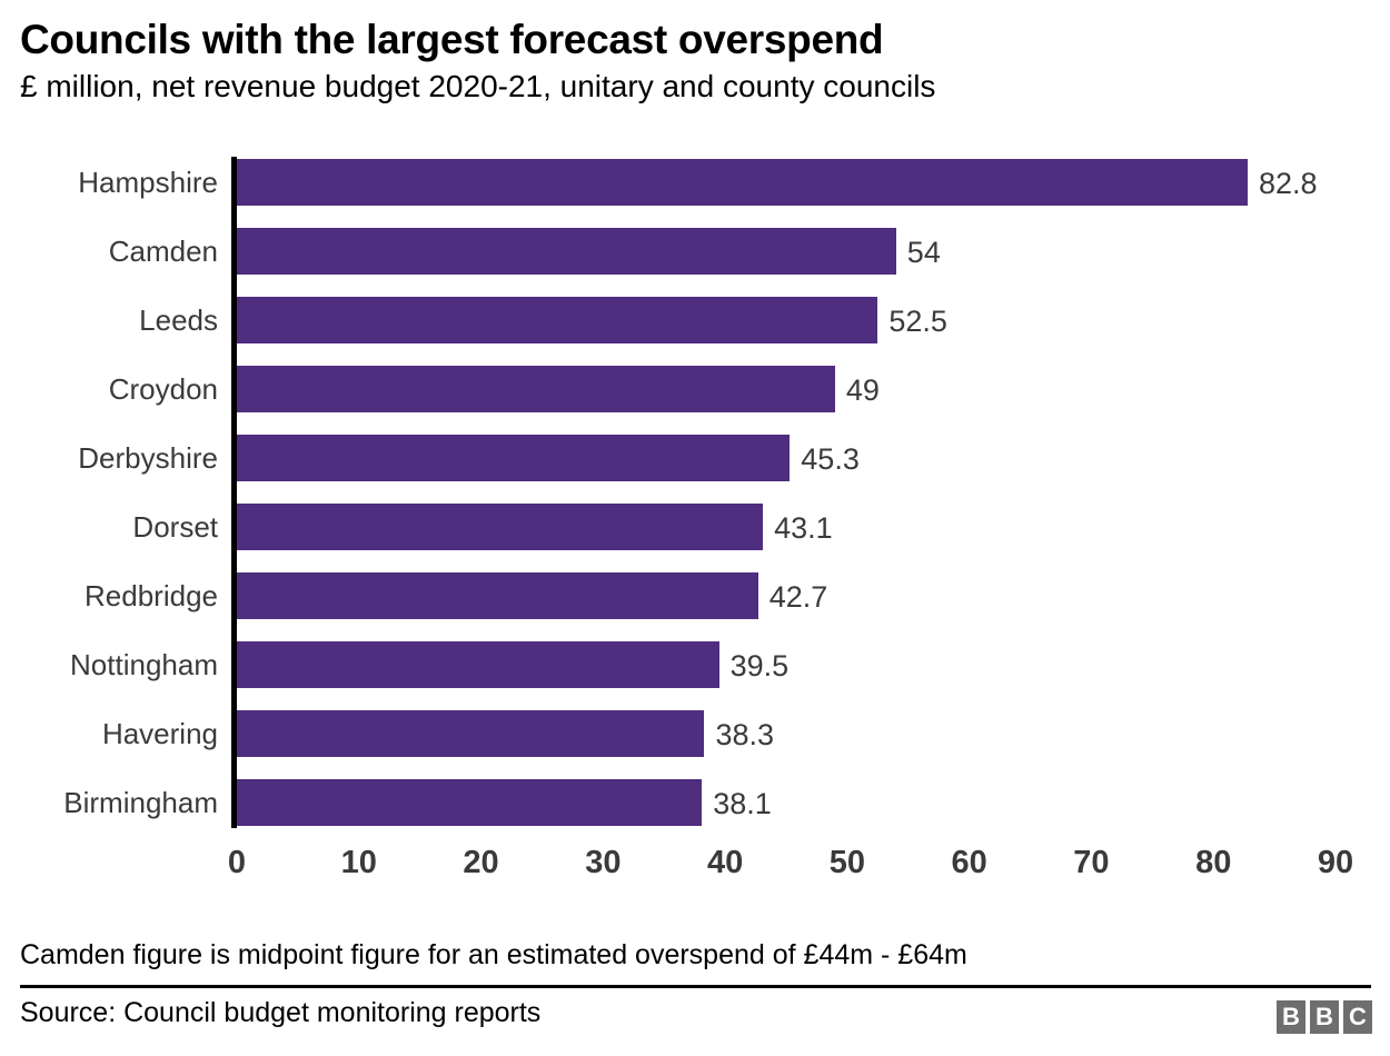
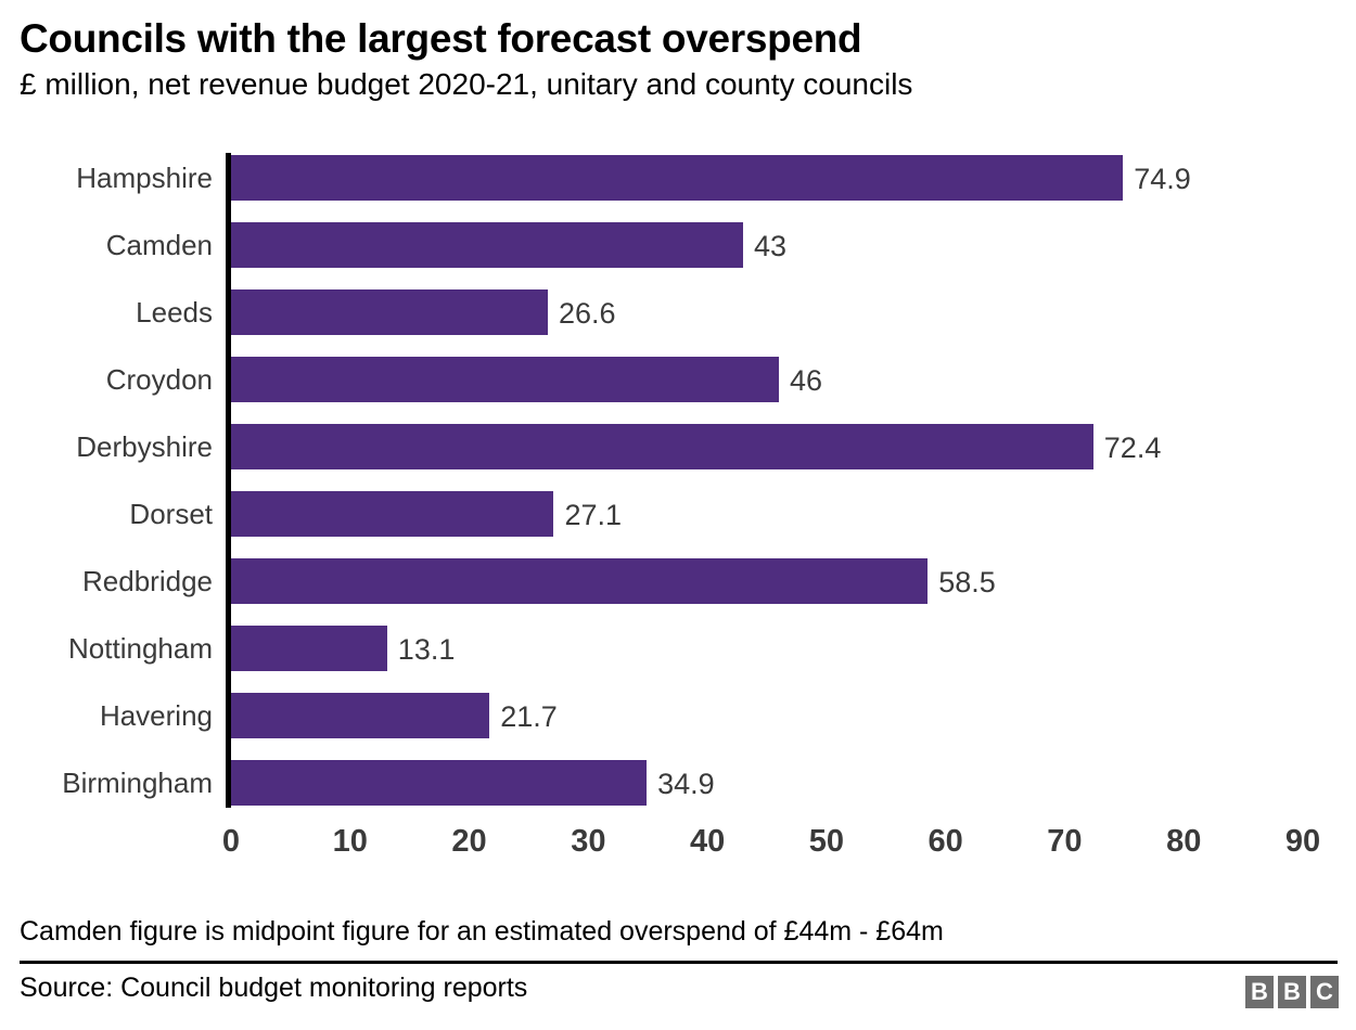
Hampshire: 82.8 -> 74.9
Camden: 54 -> 43
Leeds: 52.5 -> 26.6
Croydon: 49 -> 46
Derbyshire: 45.3 -> 72.4
Dorset: 43.1 -> 27.1
Redbridge: 42.7 -> 58.5
Nottingham: 39.5 -> 13.1
Havering: 38.3 -> 21.7
Birmingham: 38.1 -> 34.9
